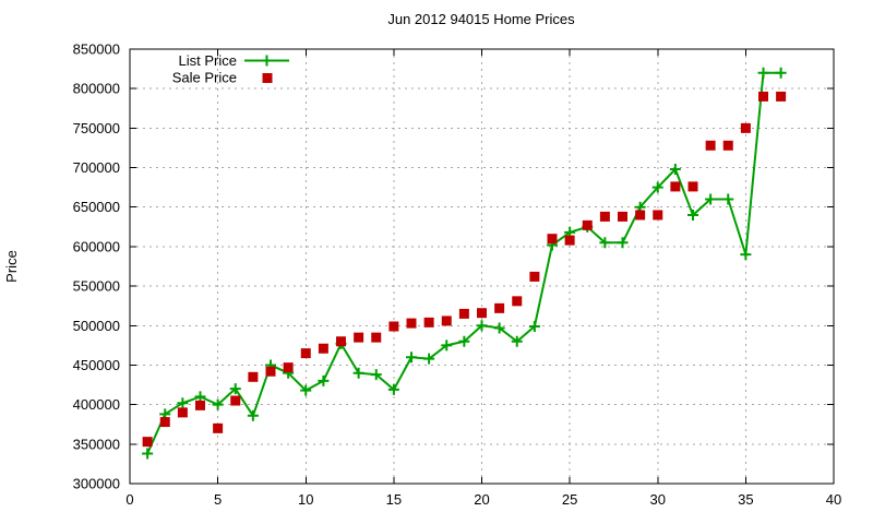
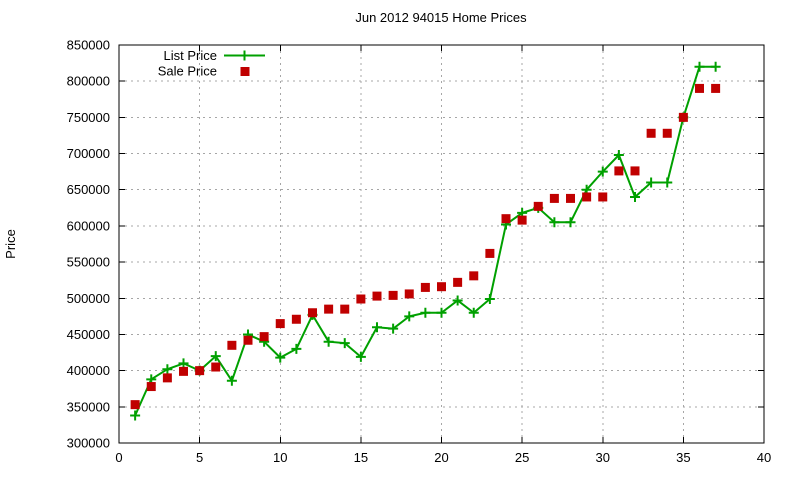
Sale Price/5: 370000 -> 400000
List Price/20: 500000 -> 480000
List Price/35: 590000 -> 750000
